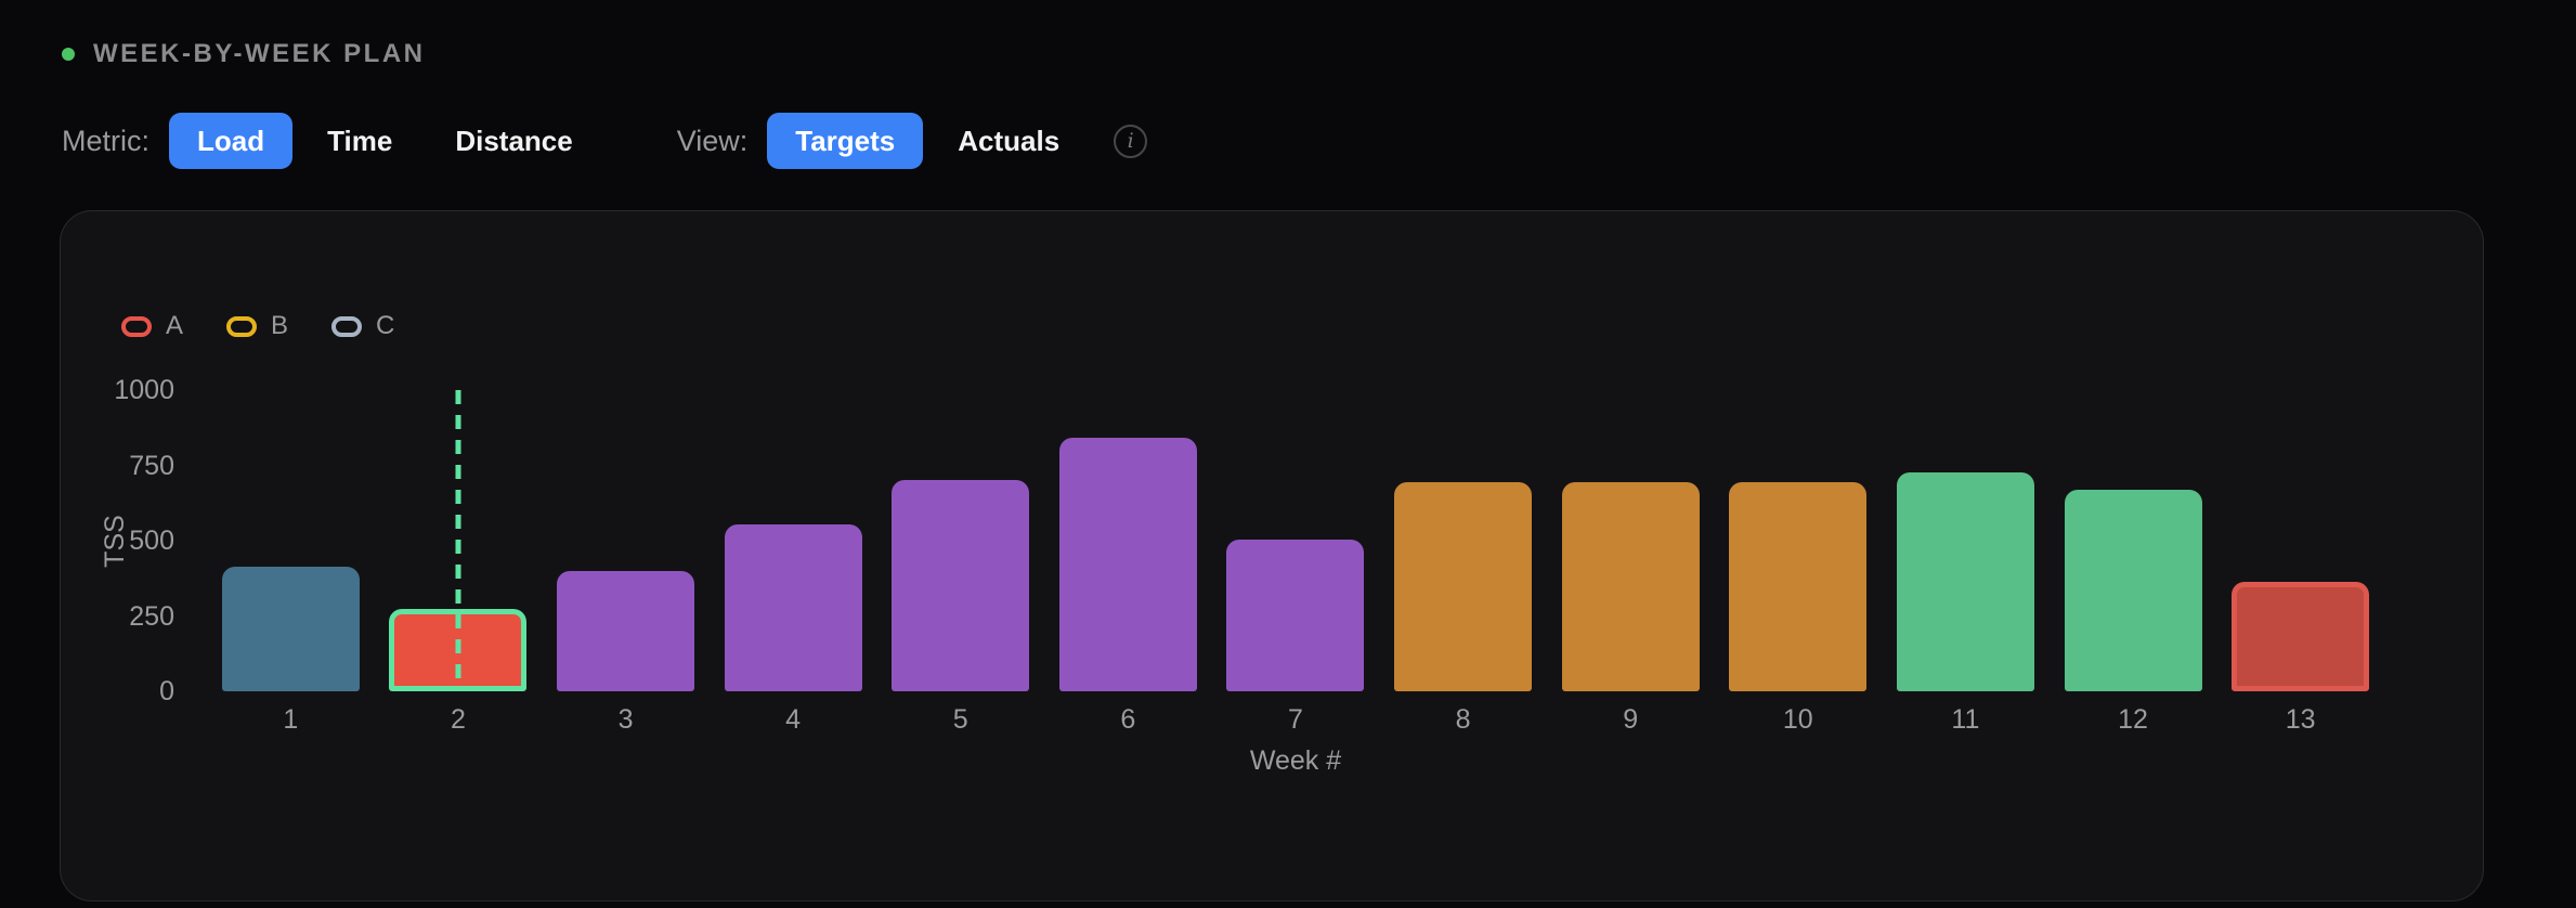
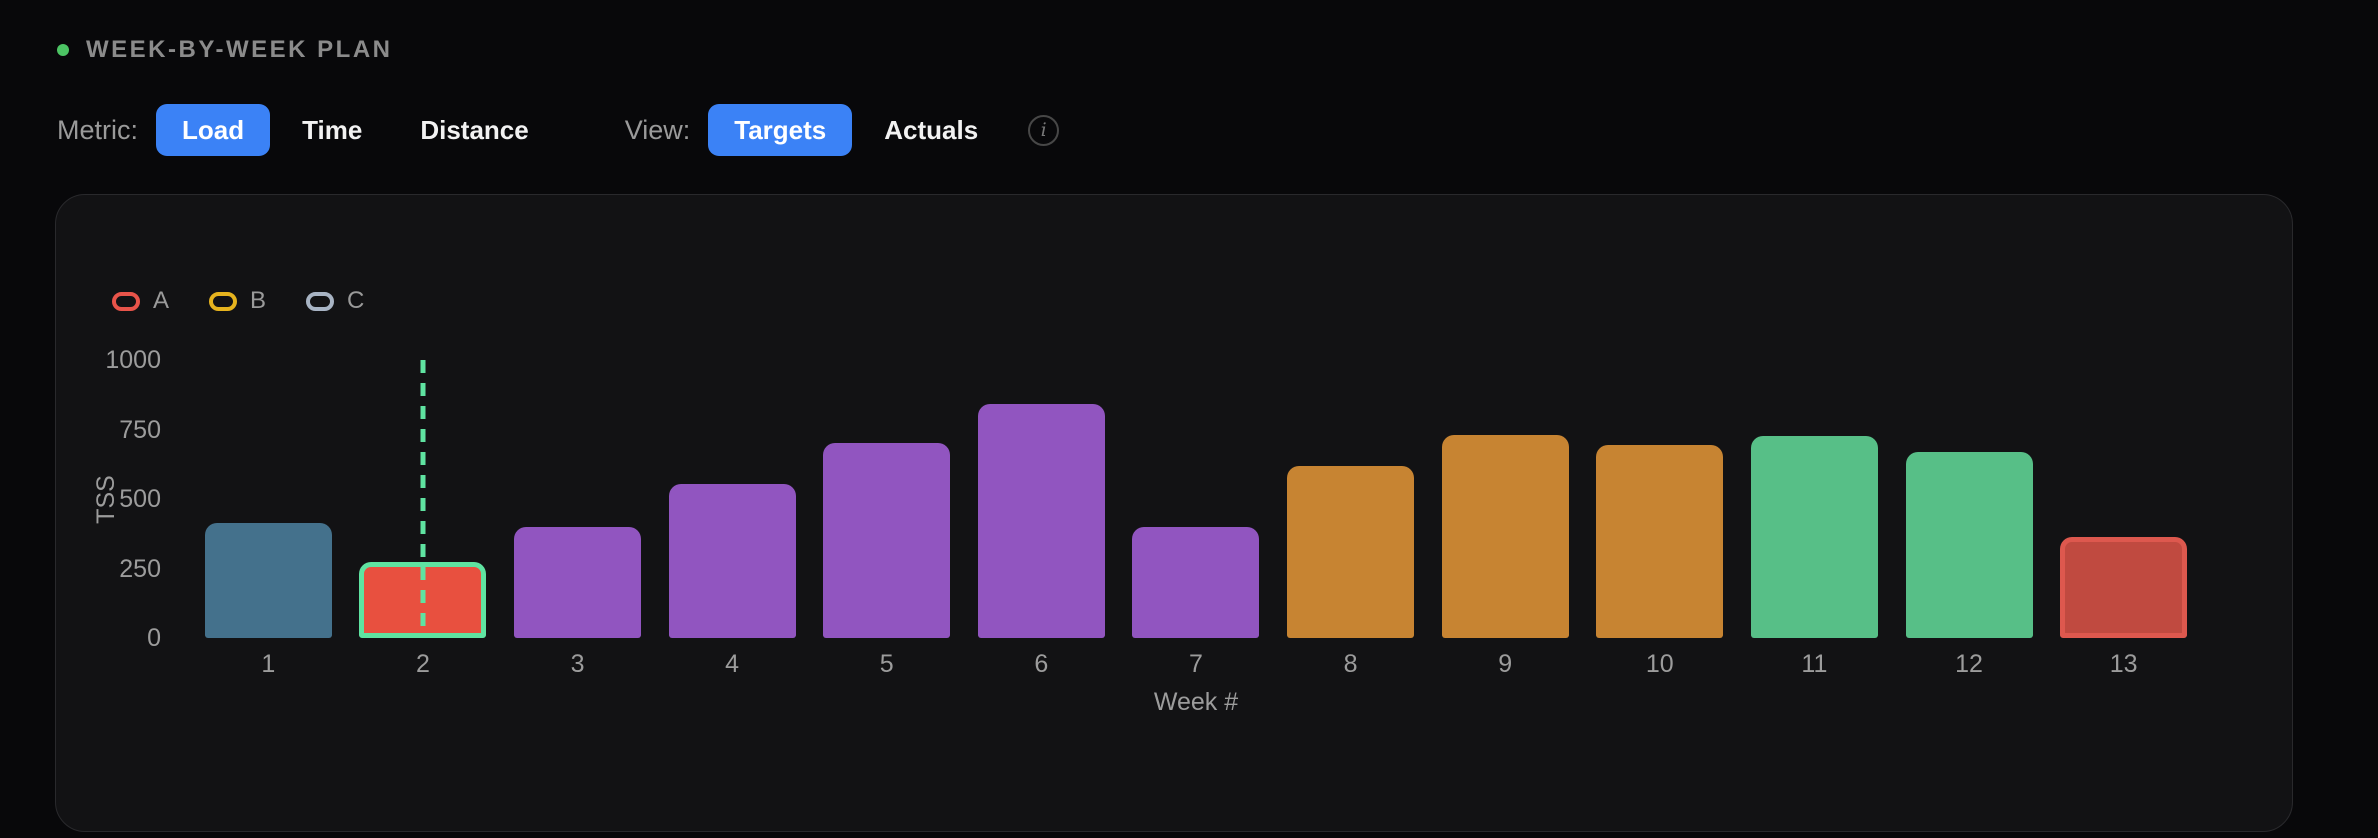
7: 500 -> 400
8: 700 -> 620
9: 700 -> 730
